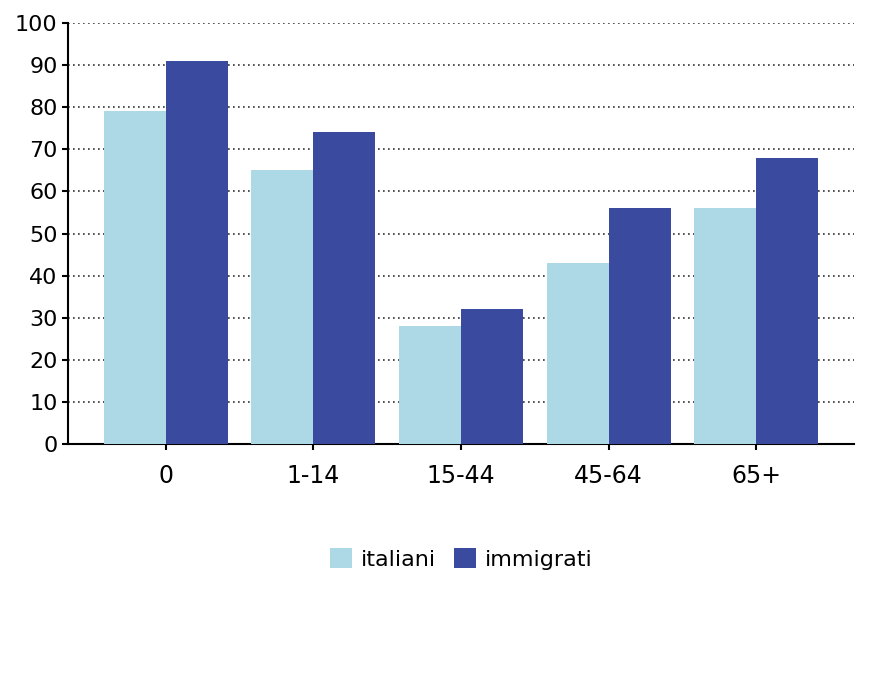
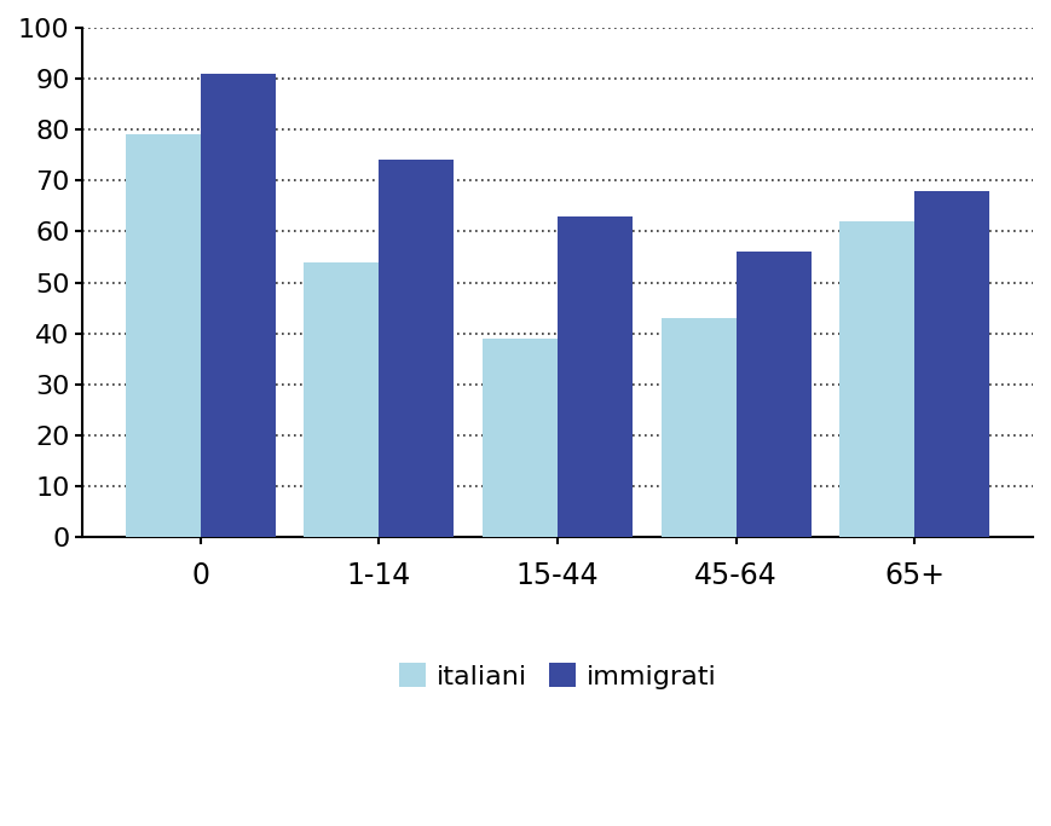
italiani/1-14: 65 -> 54
italiani/15-44: 28 -> 39
immigrati/15-44: 32 -> 63
italiani/65+: 56 -> 62
